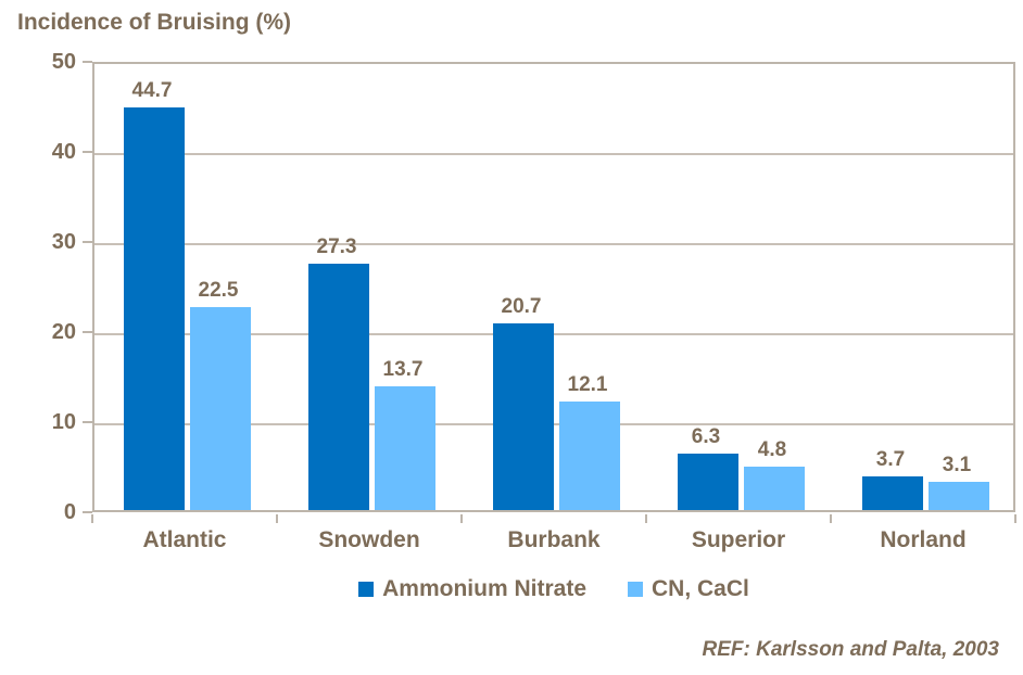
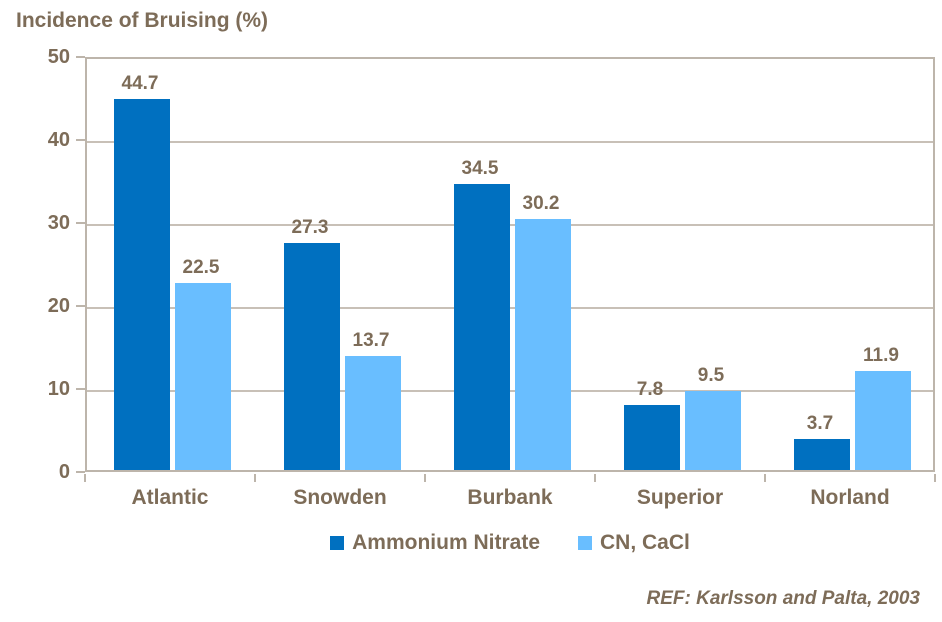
Ammonium Nitrate/Burbank: 20.7 -> 34.5
CN, CaCl/Burbank: 12.1 -> 30.2
Ammonium Nitrate/Superior: 6.3 -> 7.8
CN, CaCl/Superior: 4.8 -> 9.5
CN, CaCl/Norland: 3.1 -> 11.9
